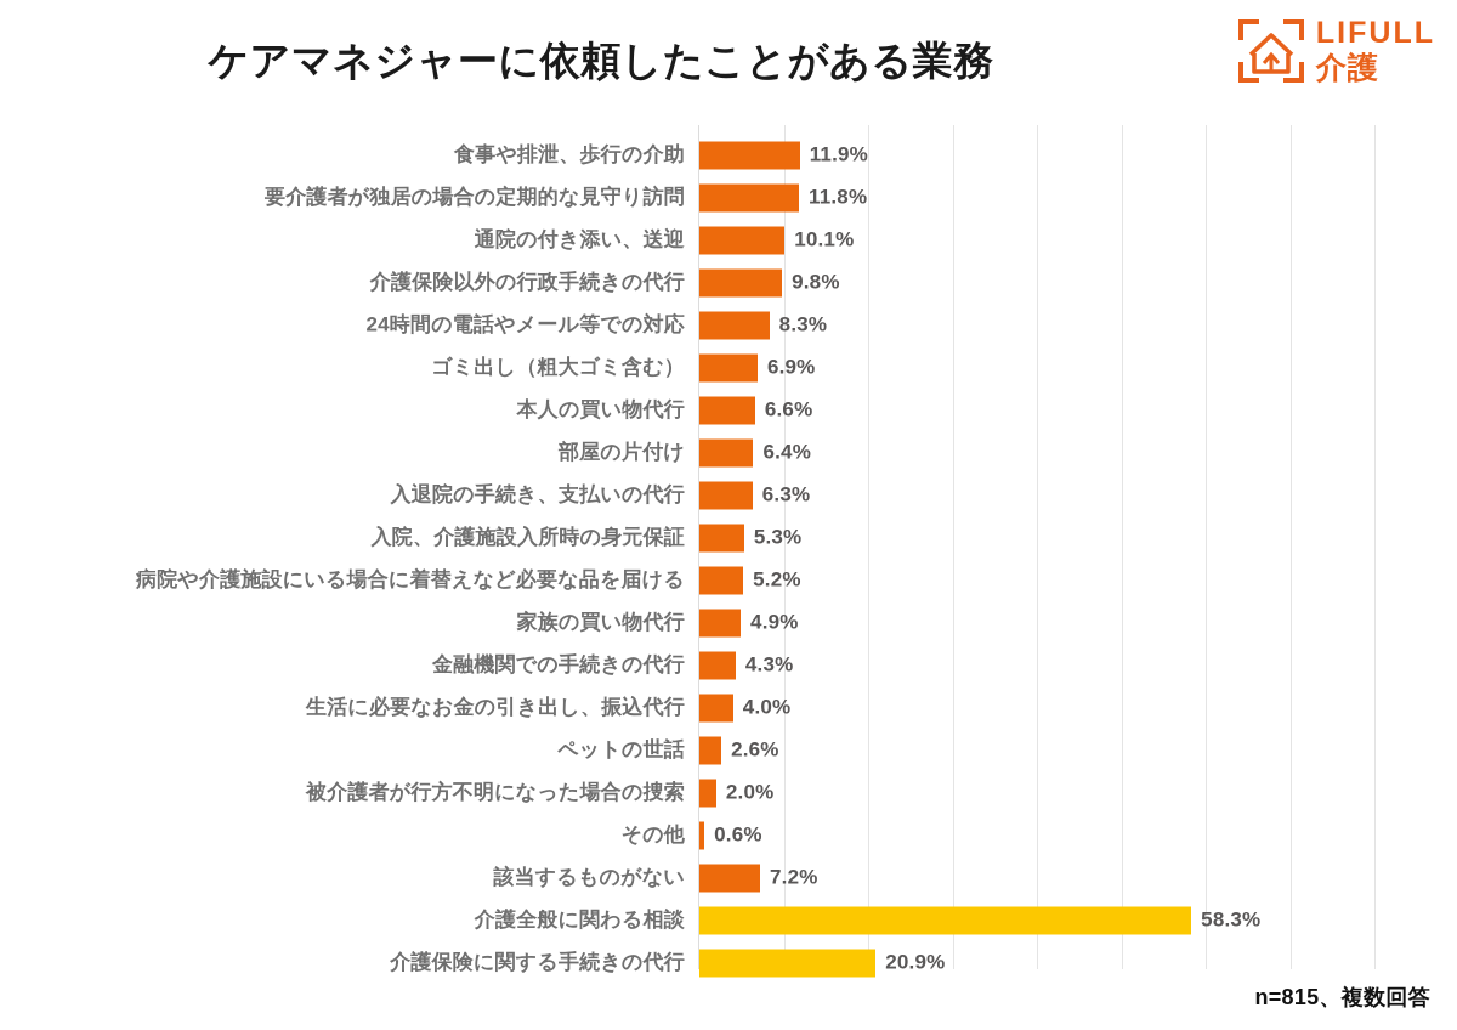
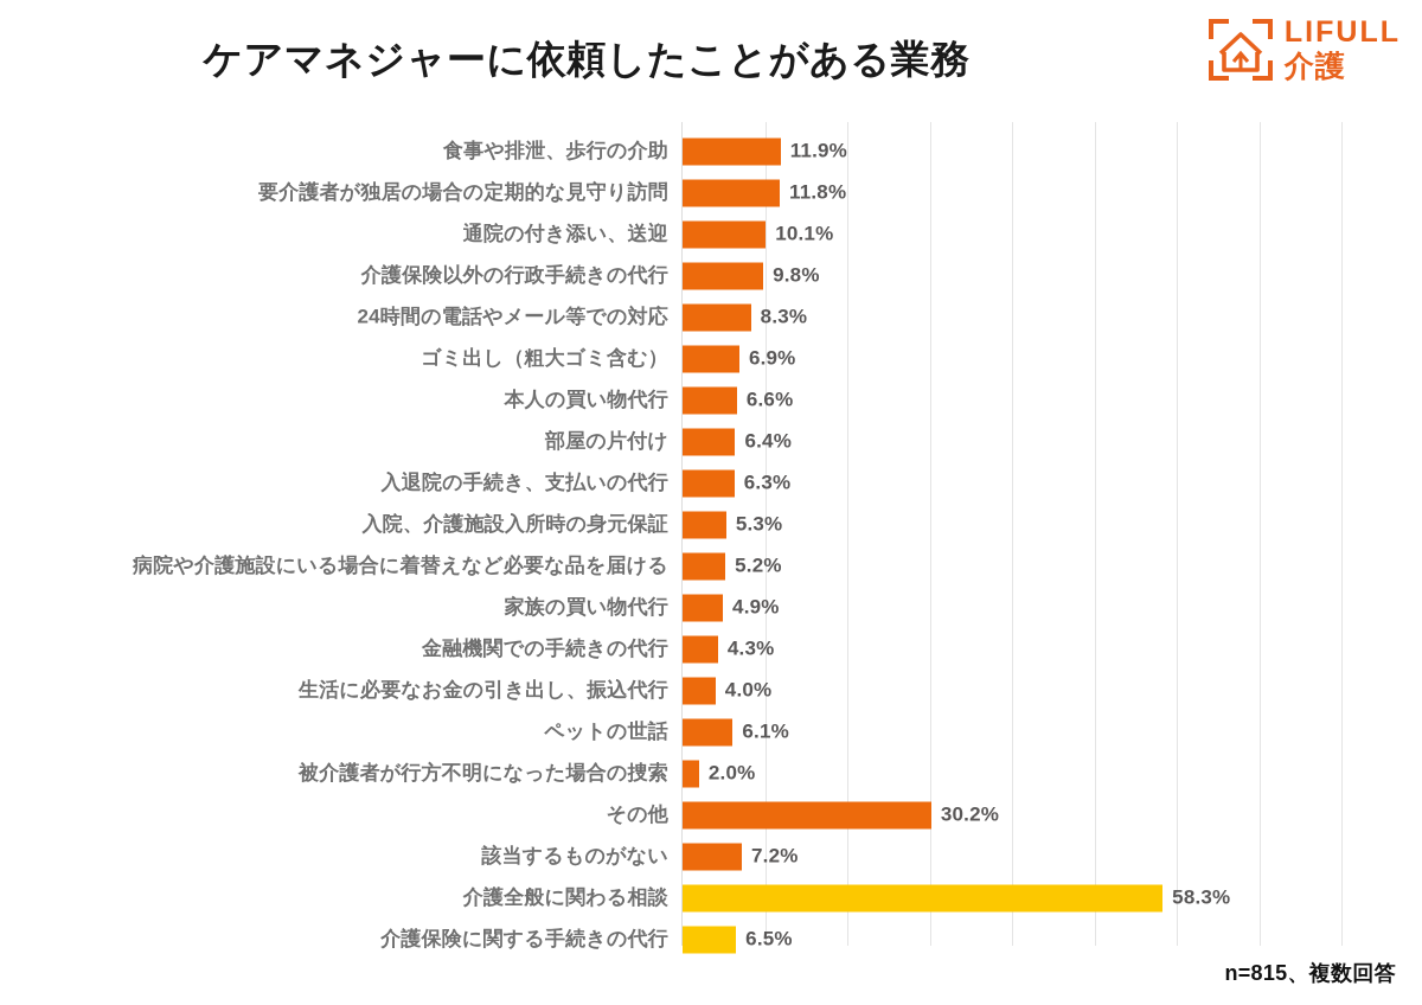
ペットの世話: 2.6% -> 6.1%
その他: 0.6% -> 30.2%
介護保険に関する手続きの代行: 20.9% -> 6.5%
